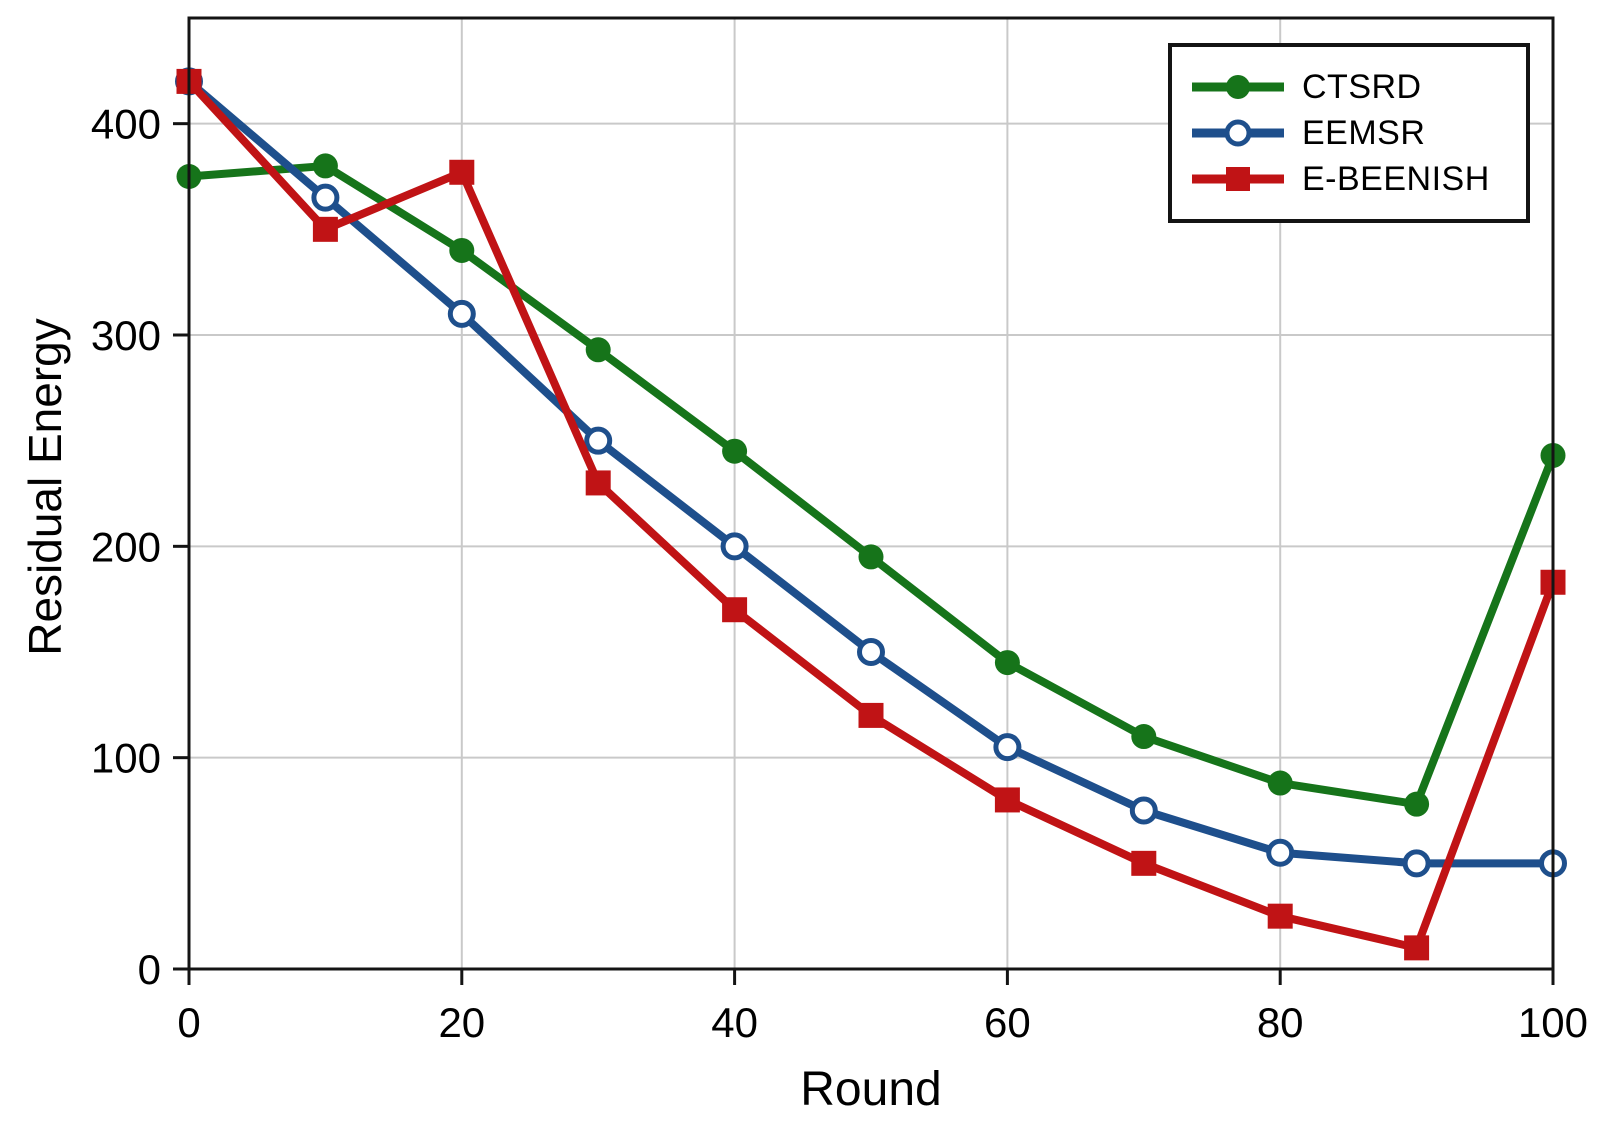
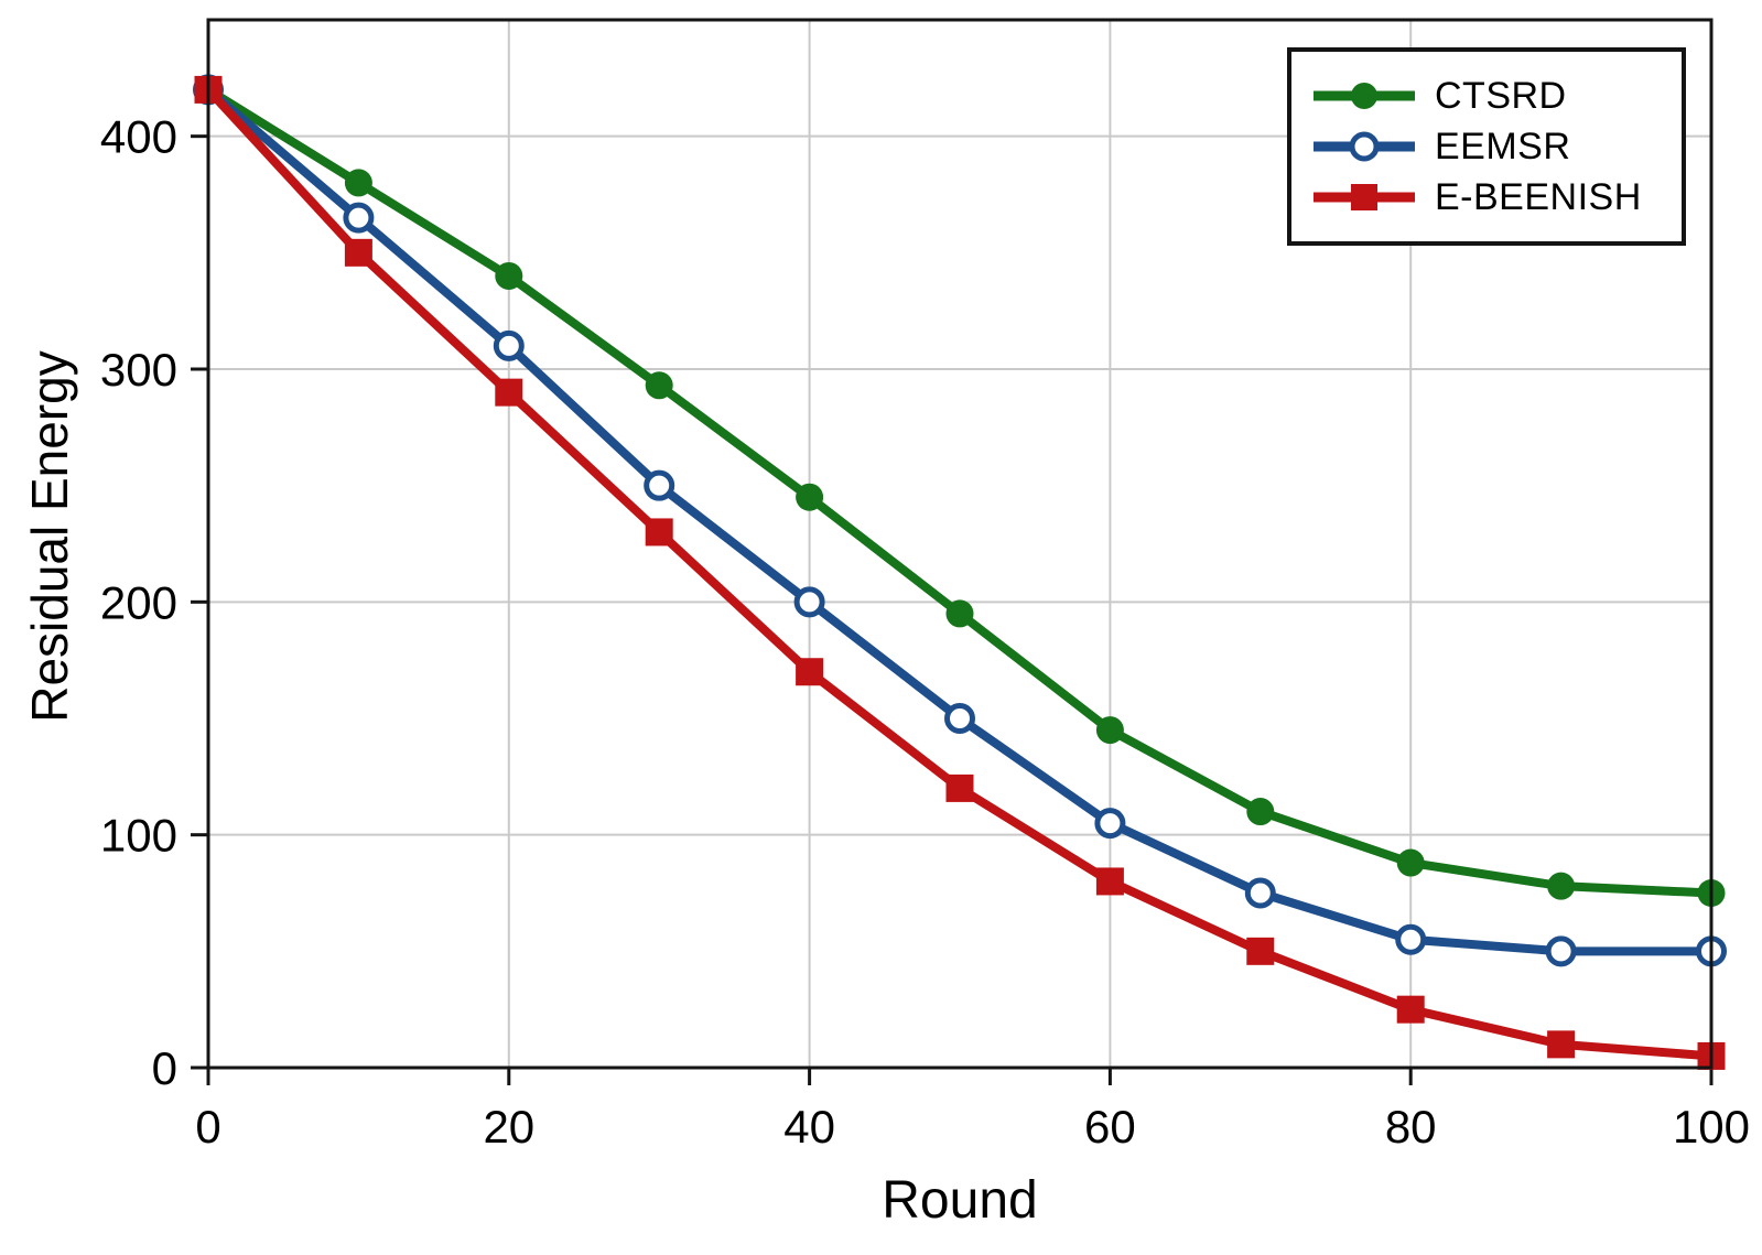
CTSRD/0: 375 -> 420
E-BEENISH/20: 377 -> 290
CTSRD/100: 243 -> 75
E-BEENISH/100: 183 -> 5
